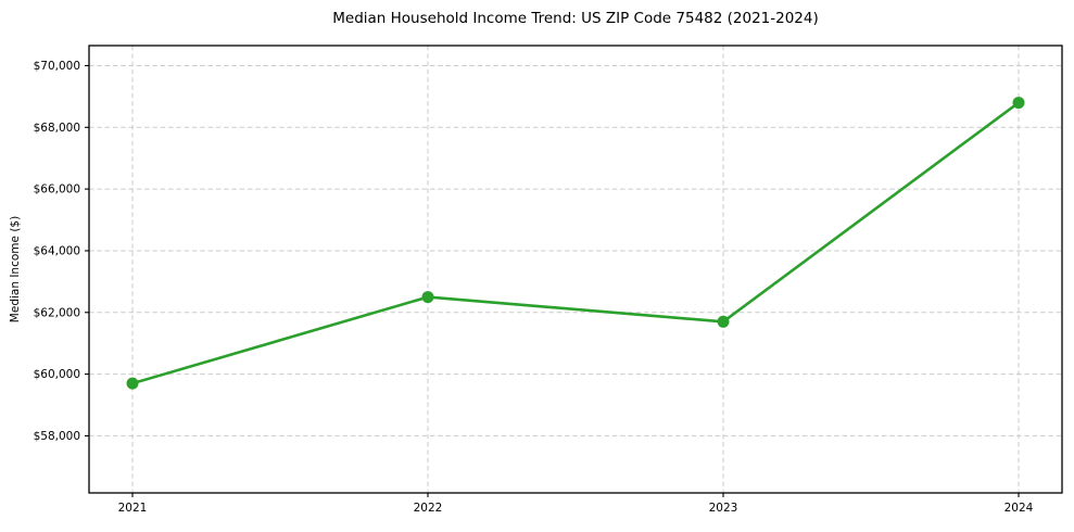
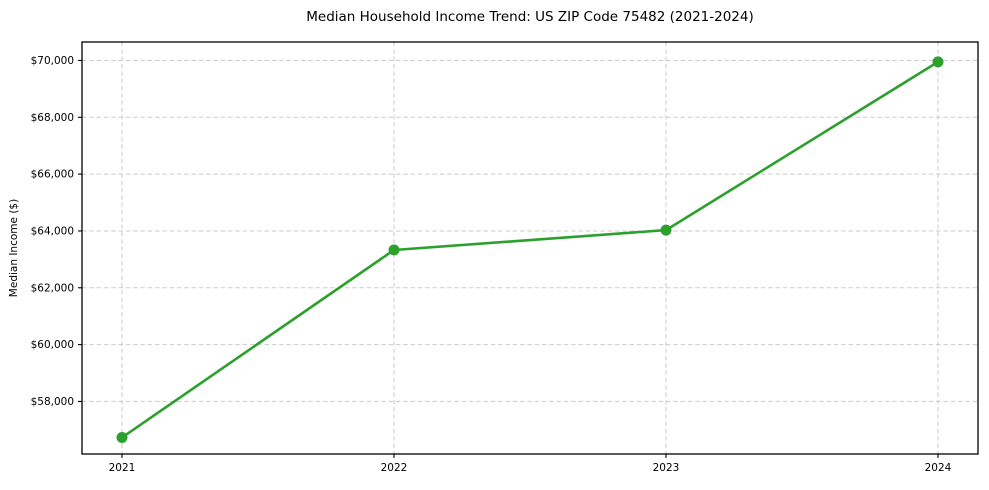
2021: $59700 -> $56700
2022: $62500 -> $63300
2023: $61700 -> $64000
2024: $68800 -> $70000
